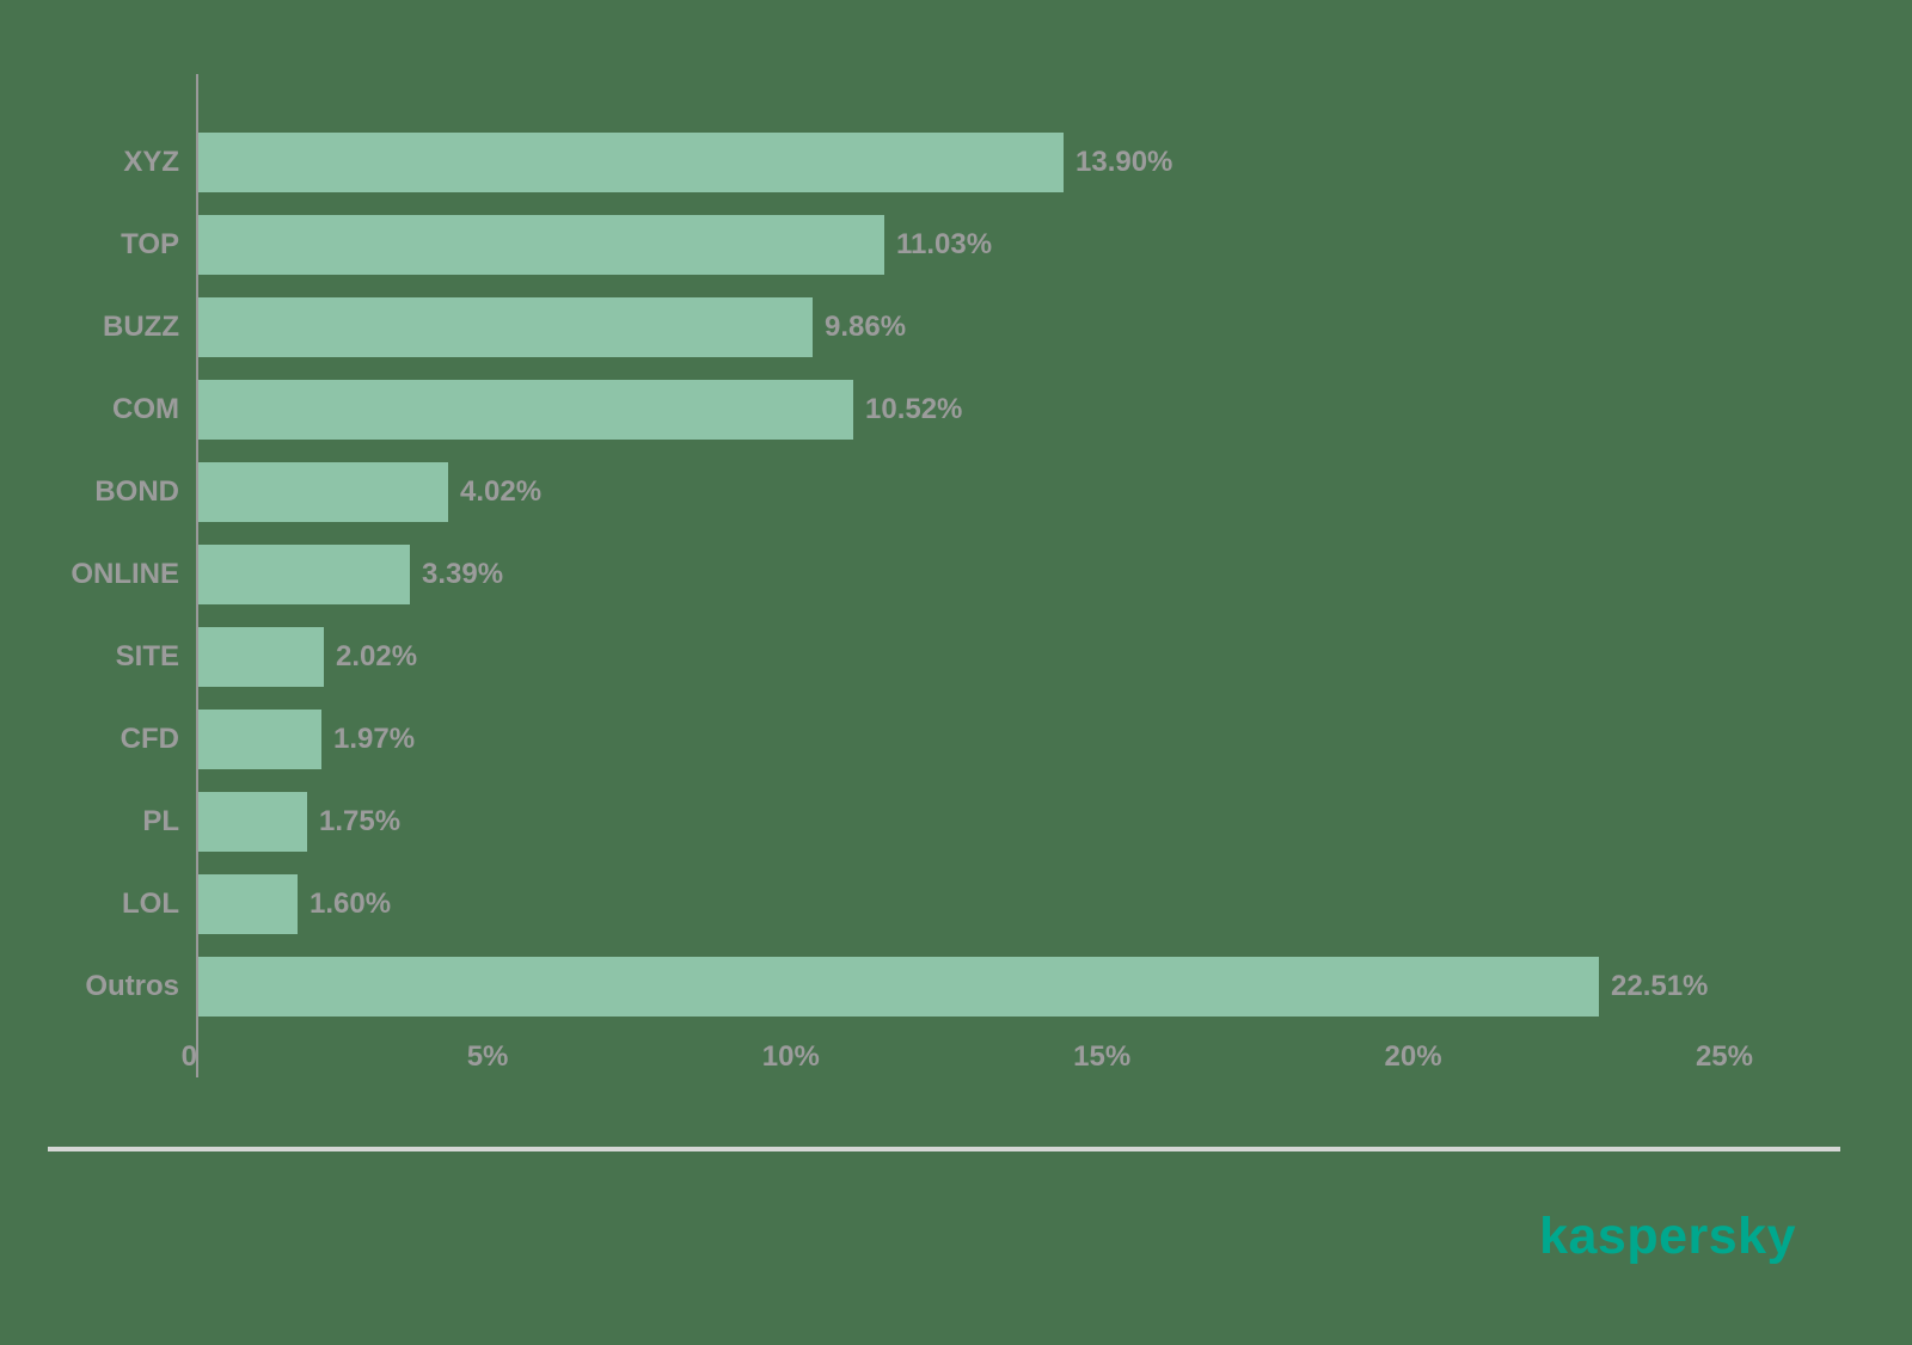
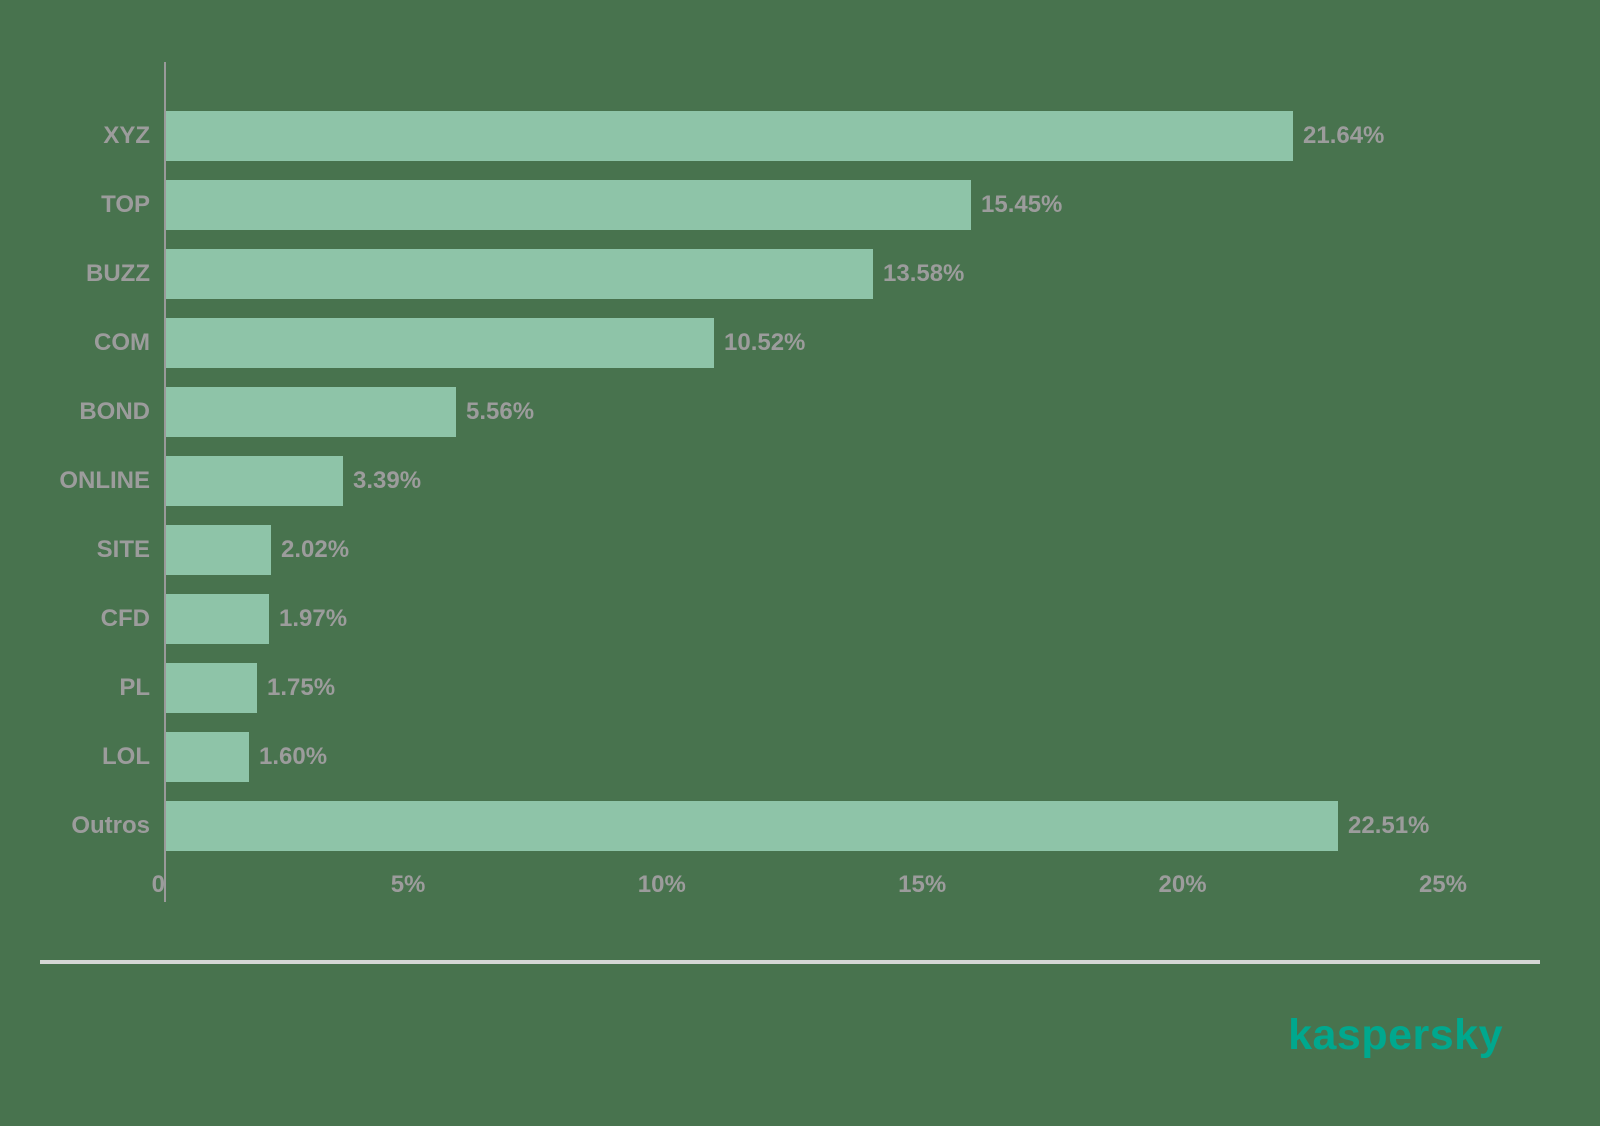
XYZ: 13.90% -> 21.64%
TOP: 11.03% -> 15.45%
BUZZ: 9.86% -> 13.58%
BOND: 4.02% -> 5.56%
